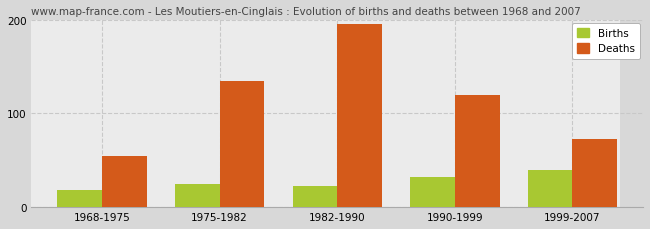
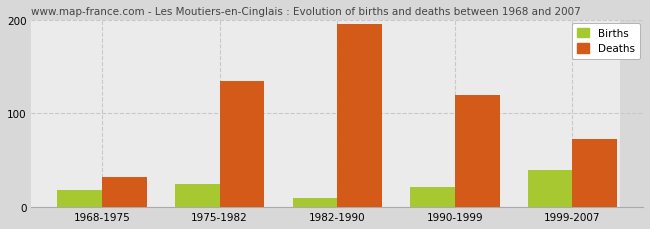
Deaths/1968-1975: 55 -> 32
Births/1982-1990: 23 -> 10
Births/1990-1999: 32 -> 22
